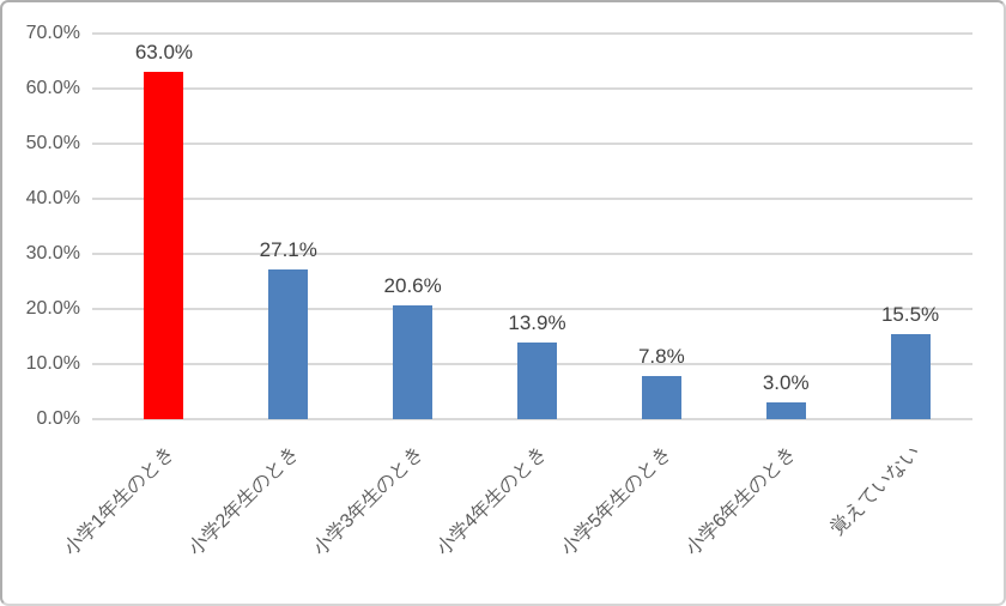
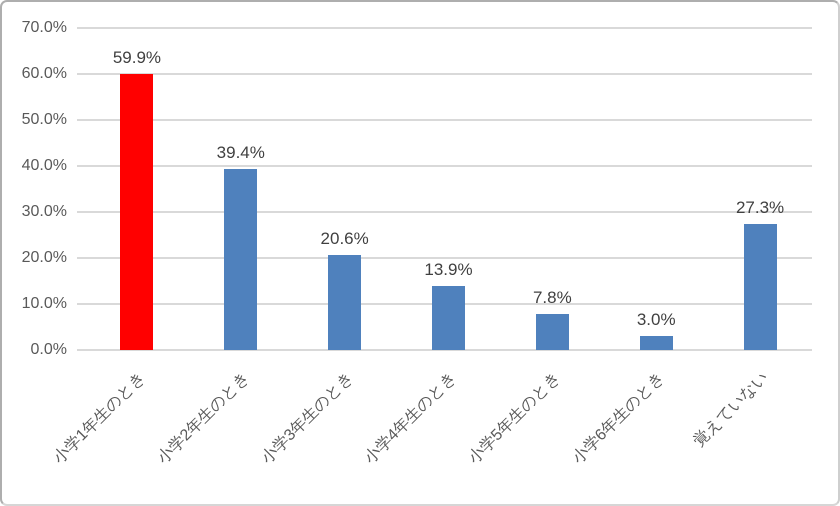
小学1年生のとき: 63.0% -> 59.9%
小学2年生のとき: 27.1% -> 39.4%
覚えていない: 15.5% -> 27.3%
